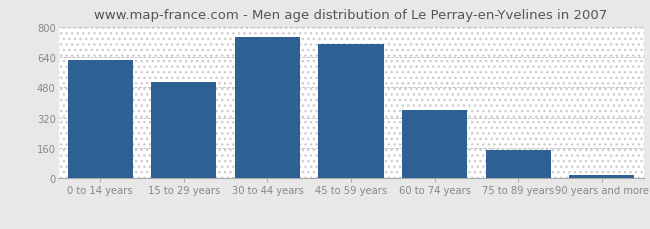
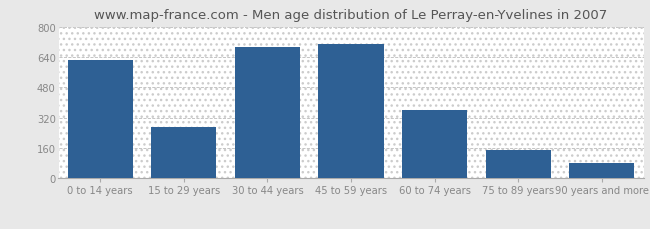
15 to 29 years: 510 -> 270
30 to 44 years: 740 -> 690
90 years and more: 20 -> 80
